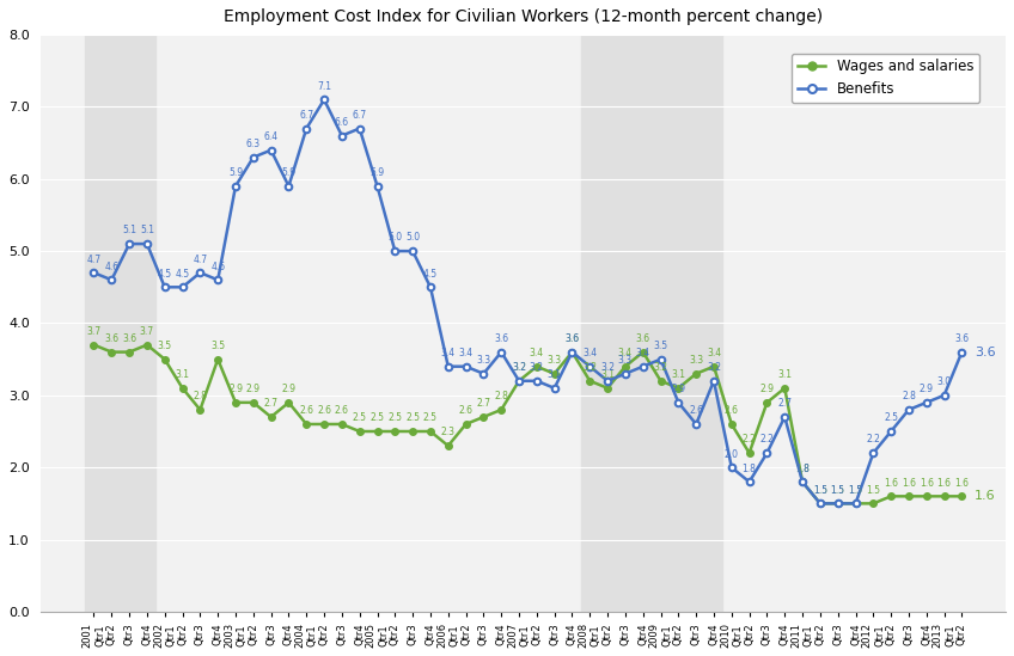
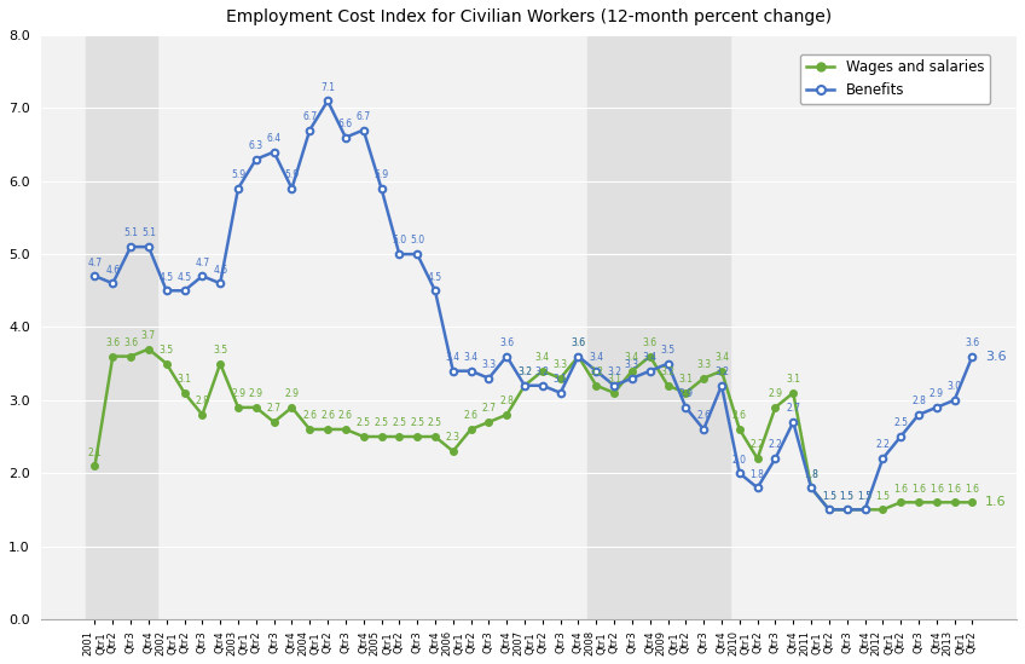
Wages and salaries/2001 Qtr1: 3.7 -> 2.1
